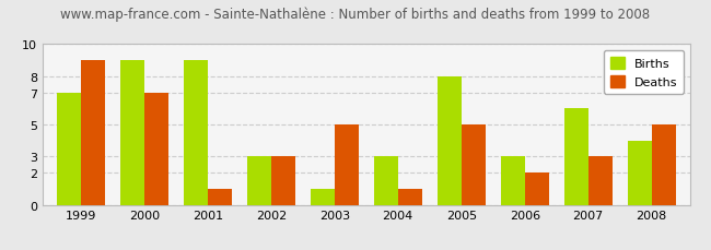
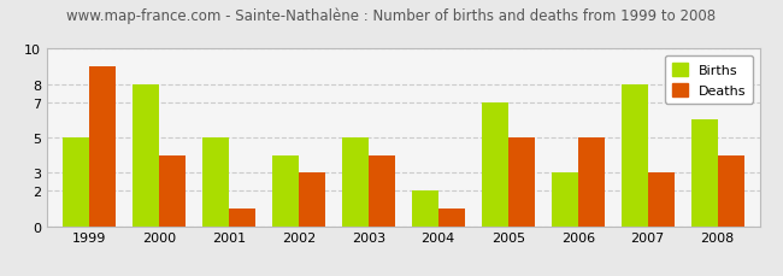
Births/1999: 7 -> 5
Births/2000: 9 -> 8
Deaths/2000: 7 -> 4
Births/2001: 9 -> 5
Births/2002: 3 -> 4
Births/2003: 1 -> 5
Deaths/2003: 5 -> 4
Births/2004: 3 -> 2
Births/2005: 8 -> 7
Deaths/2006: 2 -> 5
Births/2007: 6 -> 8
Births/2008: 4 -> 6
Deaths/2008: 5 -> 4
